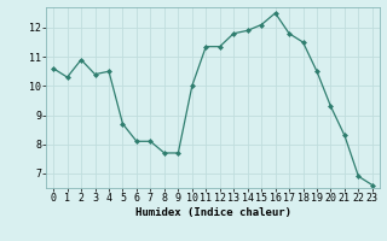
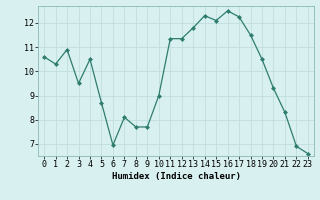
3: 10.40 -> 9.50
6: 8.10 -> 6.95
10: 10.00 -> 9.00
14: 11.90 -> 12.30
17: 11.80 -> 12.25
